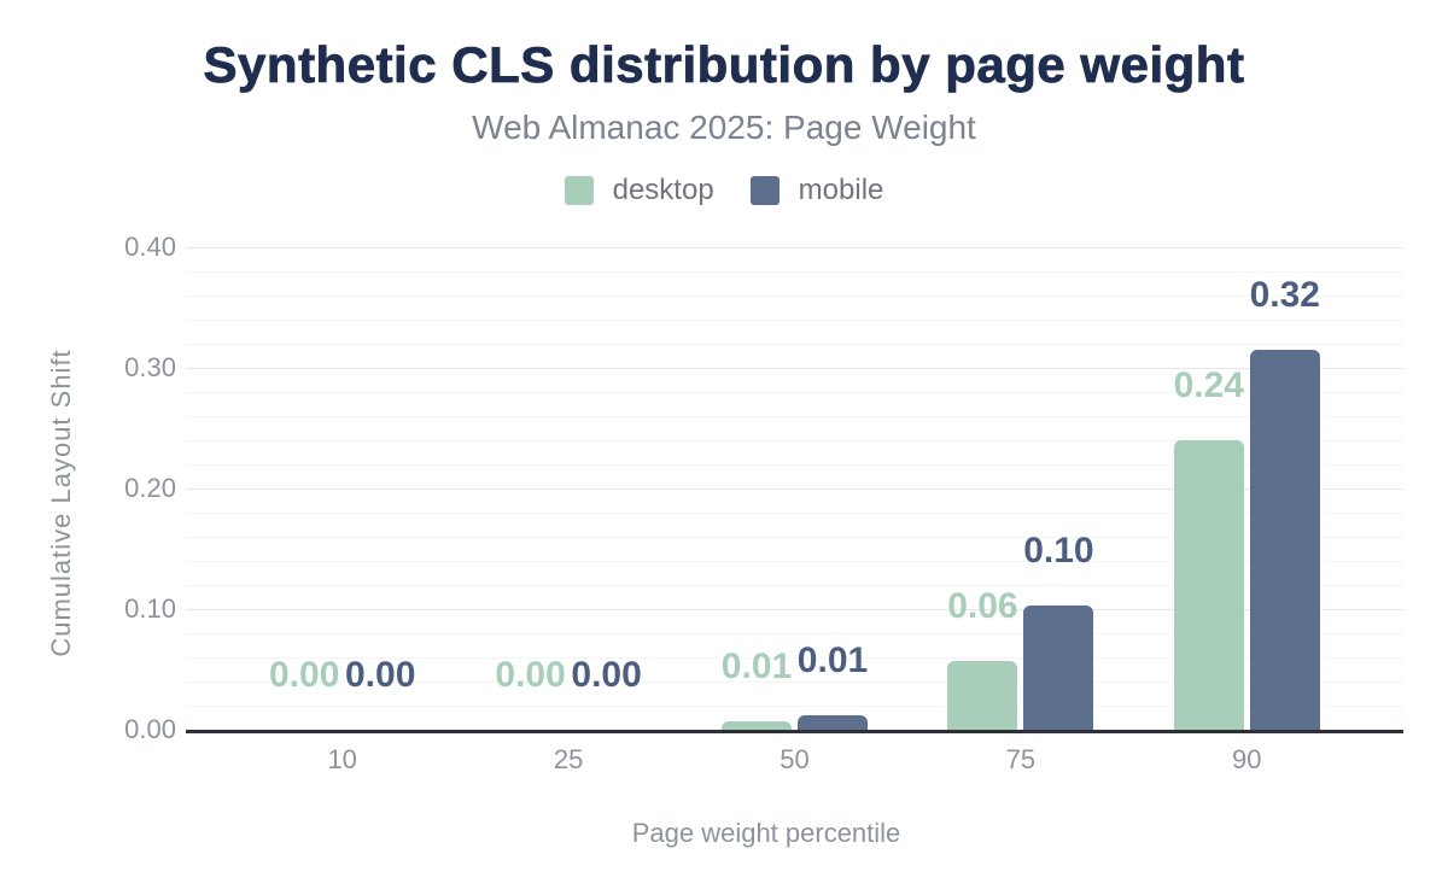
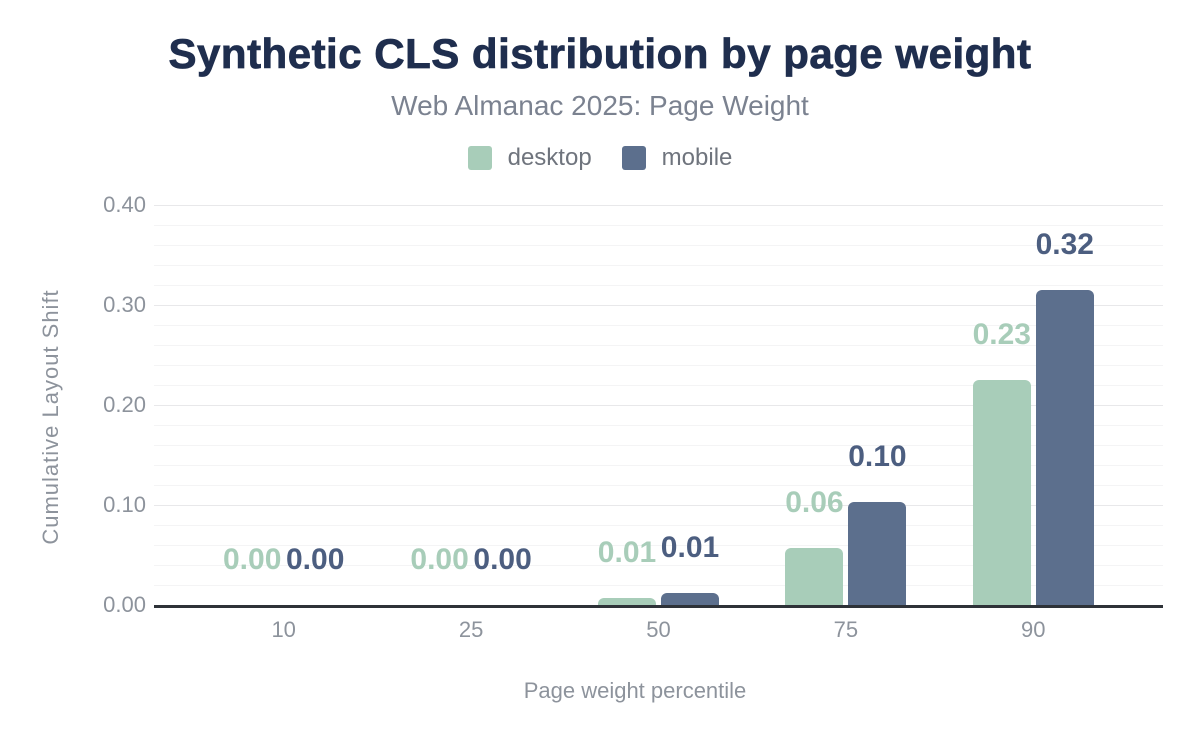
desktop/90: 0.24 -> 0.23
